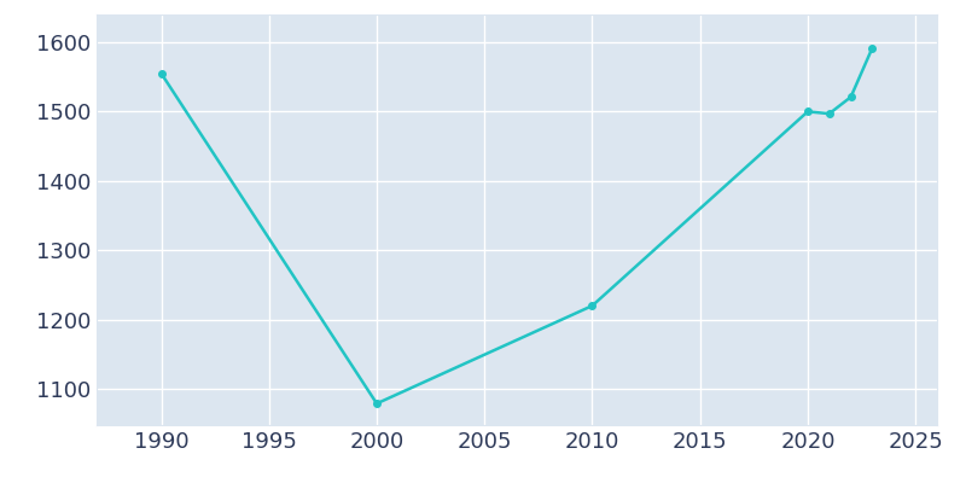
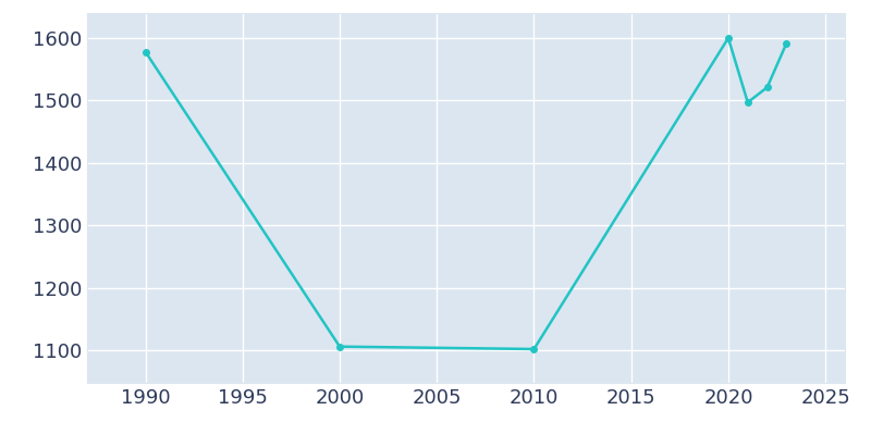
1990: 1555 -> 1578
2000: 1079 -> 1106
2010: 1220 -> 1102
2020: 1500 -> 1600
